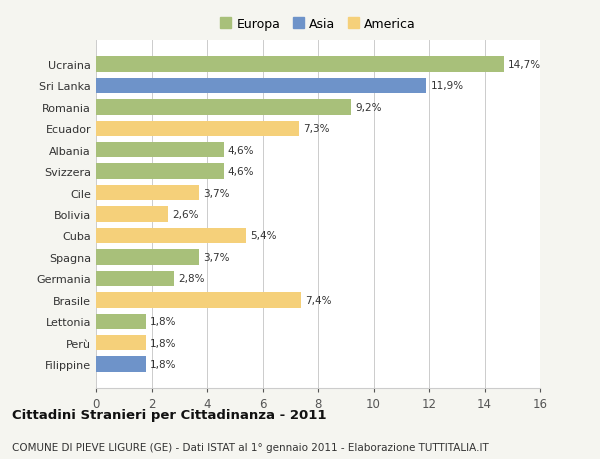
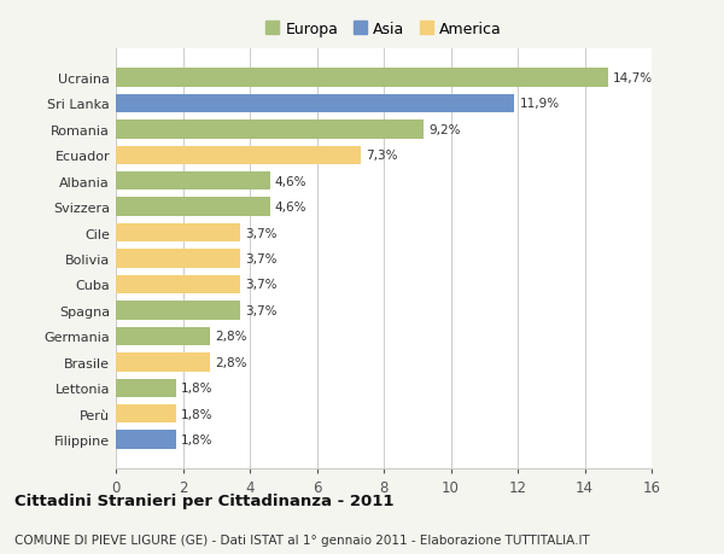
Bolivia: 2,6% -> 3,7%
Cuba: 5,4% -> 3,7%
Brasile: 7,4% -> 2,8%
